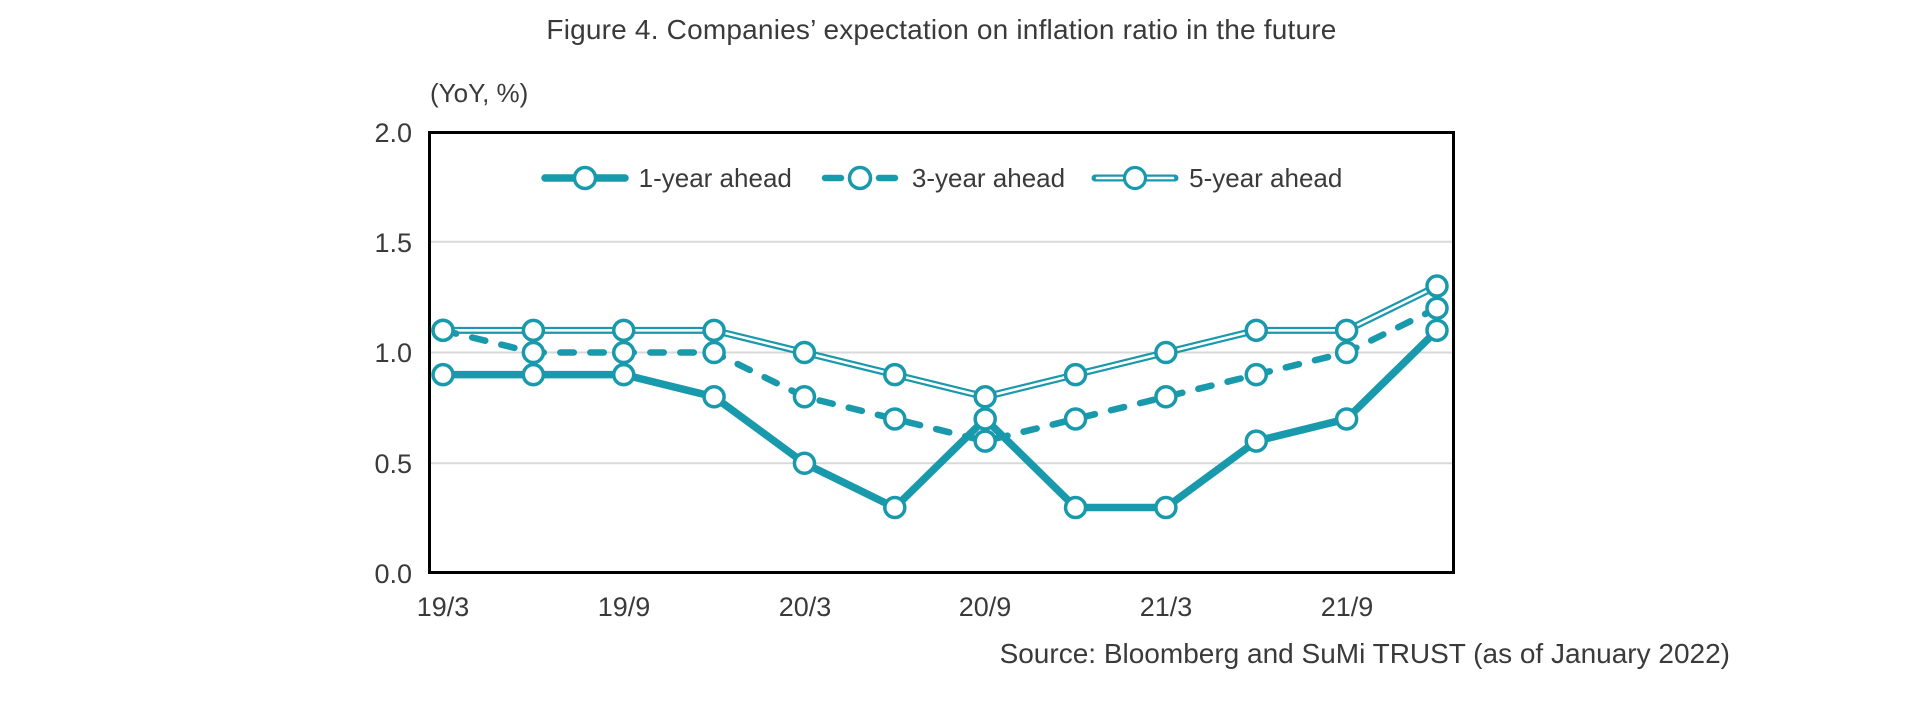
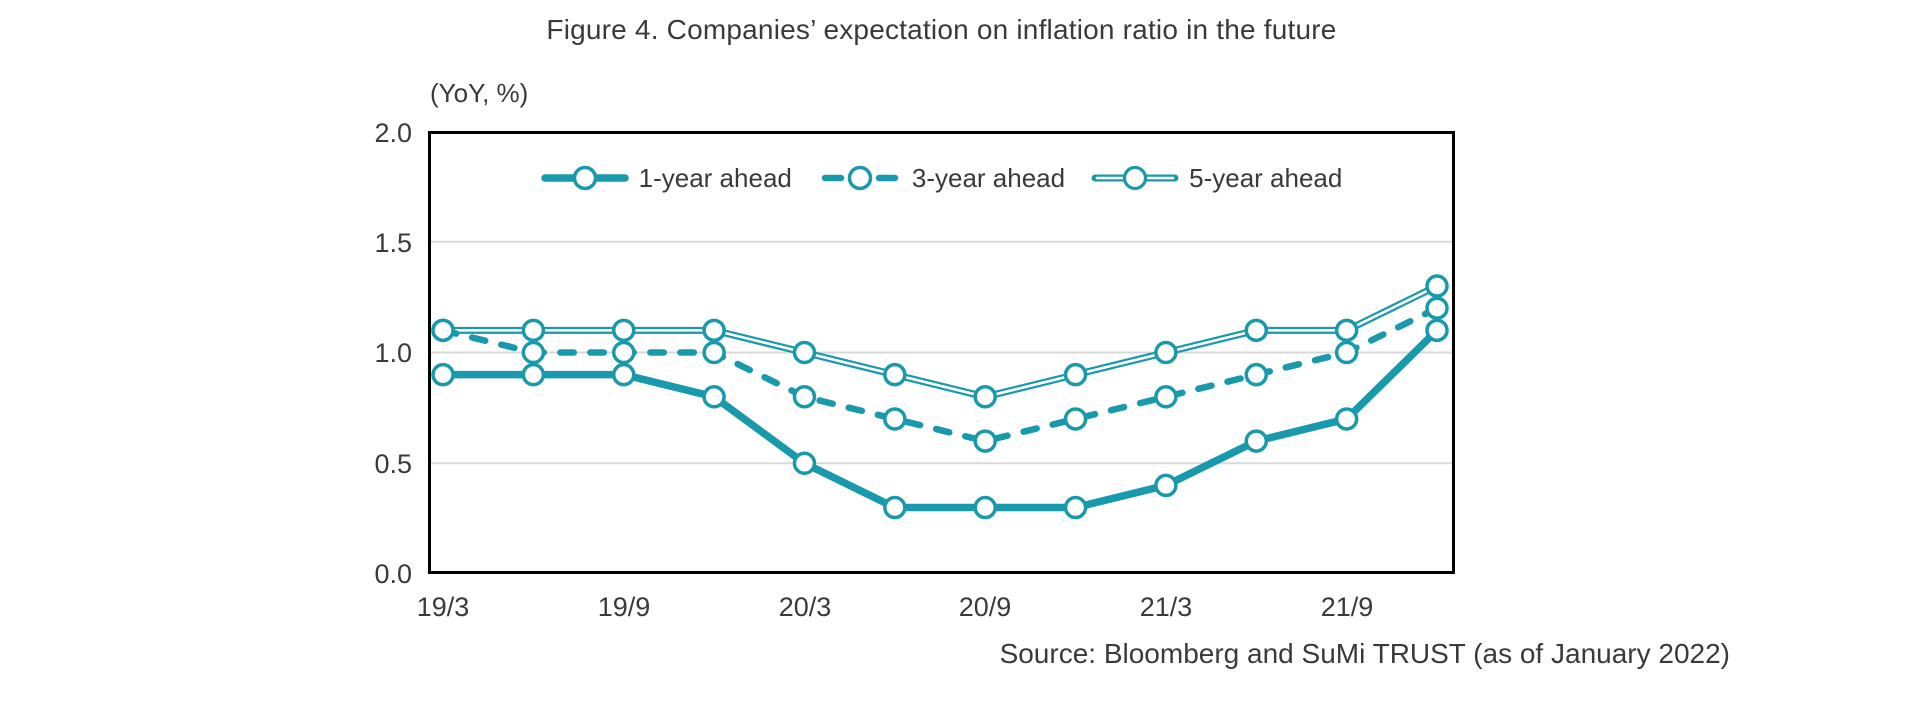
1-year ahead/20/9: 0.7 -> 0.3
1-year ahead/21/3: 0.3 -> 0.4
